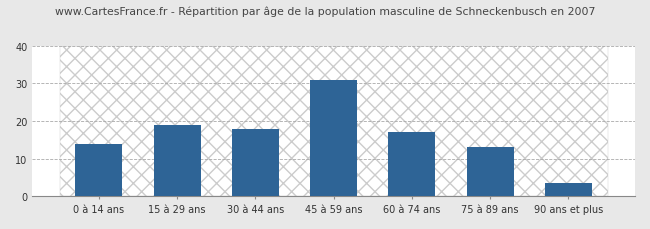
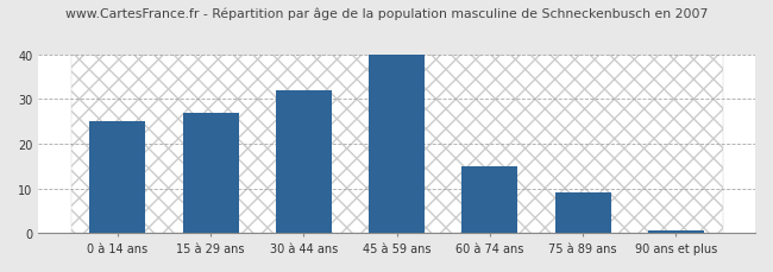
0 à 14 ans: 14.0 -> 25.0
15 à 29 ans: 19.0 -> 27.0
30 à 44 ans: 18.0 -> 32.0
45 à 59 ans: 31.0 -> 40.0
60 à 74 ans: 17.0 -> 15.0
75 à 89 ans: 13.0 -> 9.0
90 ans et plus: 3.5 -> 0.5
